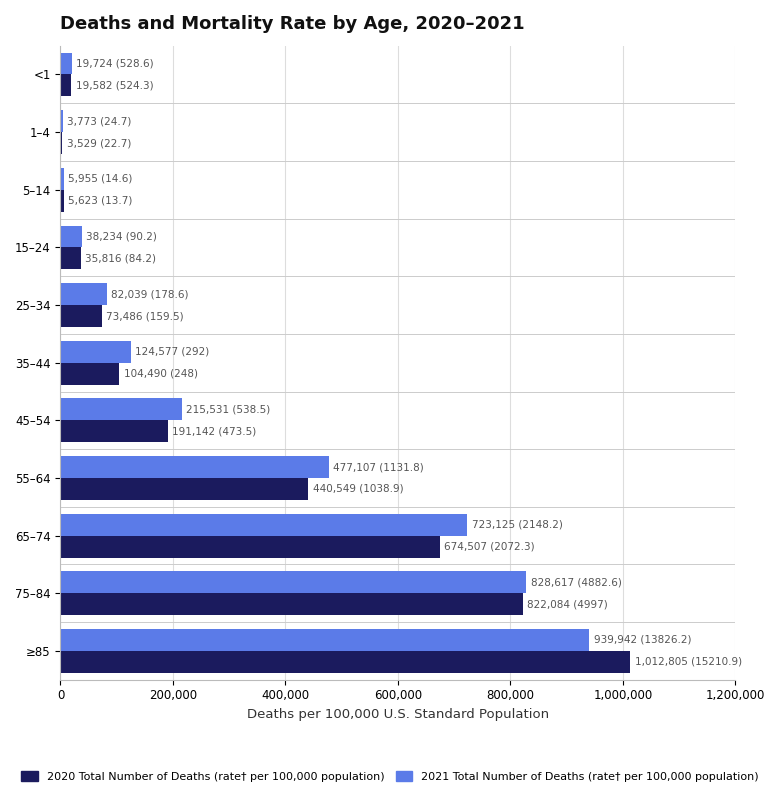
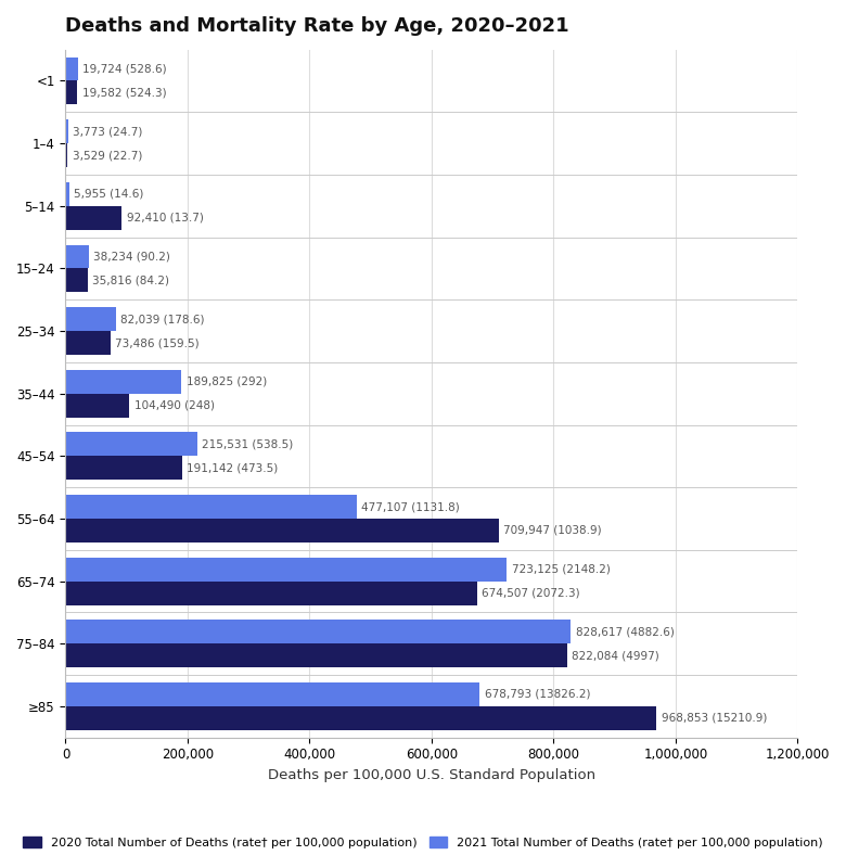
2020 Total Number of Deaths (rate† per 100,000 population)/5–14: 5,623 -> 92,410
2021 Total Number of Deaths (rate† per 100,000 population)/35–44: 124,577 -> 189,825
2020 Total Number of Deaths (rate† per 100,000 population)/55–64: 440,549 -> 709,947
2021 Total Number of Deaths (rate† per 100,000 population)/≥85: 939,942 -> 678,793
2020 Total Number of Deaths (rate† per 100,000 population)/≥85: 1,012,805 -> 968,853
